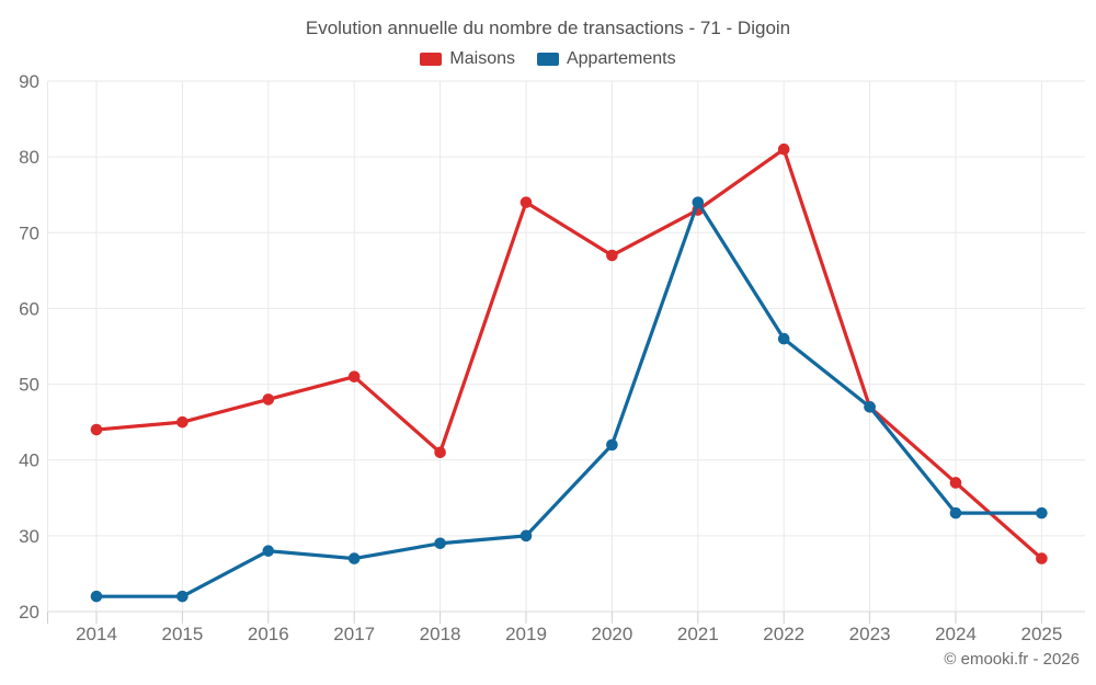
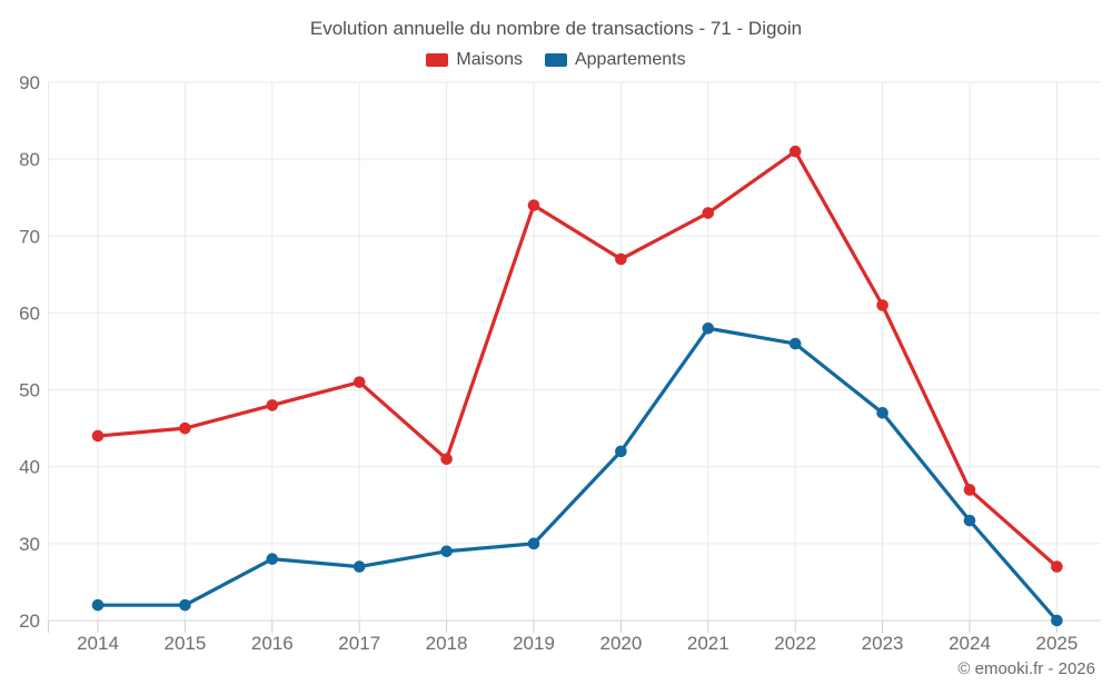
Appartements/2021: 74 -> 58
Maisons/2023: 47 -> 61
Appartements/2025: 33 -> 20
